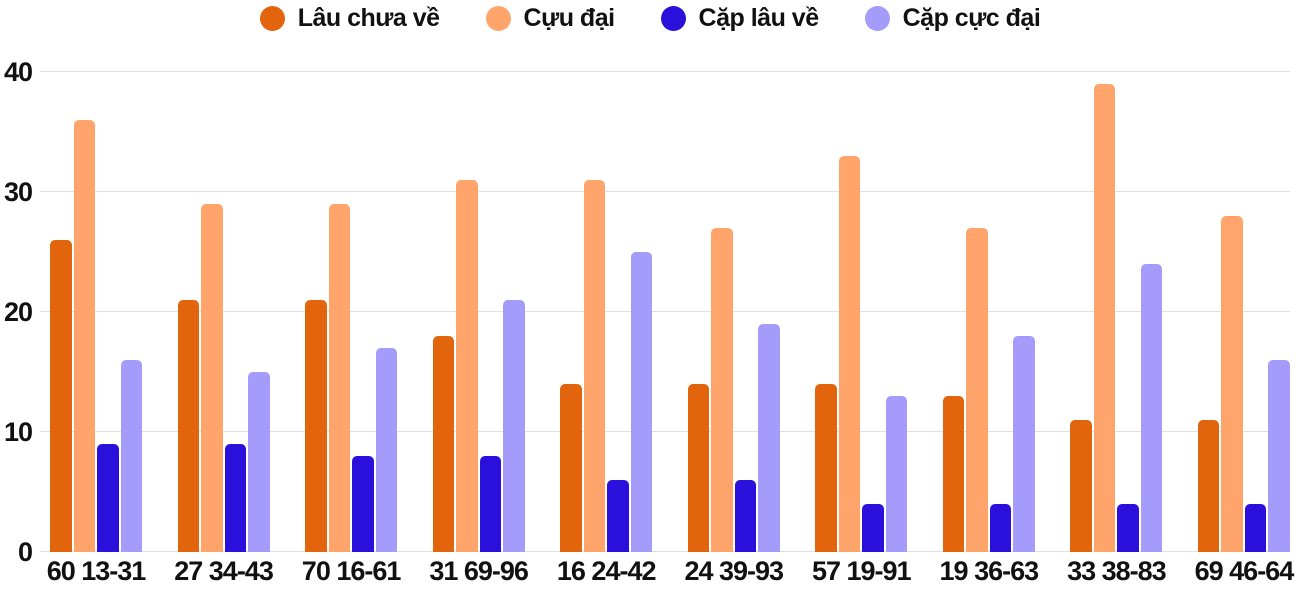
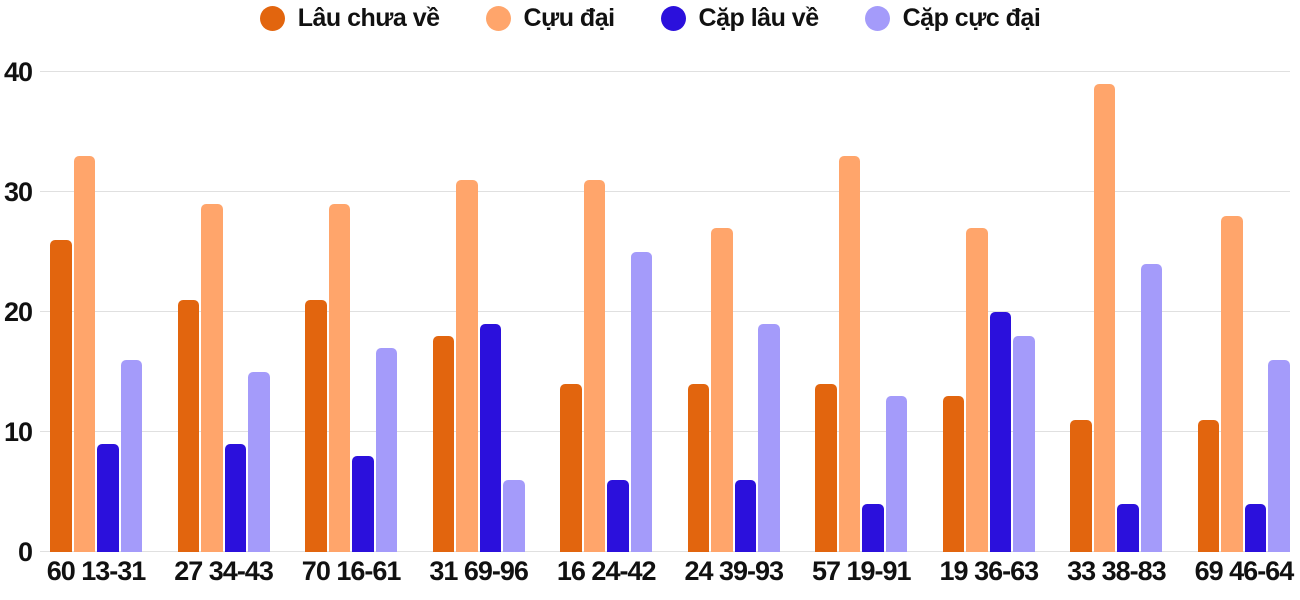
Cựu đại/60 13-31: 36 -> 33
Cặp lâu về/31 69-96: 8 -> 19
Cặp cực đại/31 69-96: 21 -> 6
Cặp lâu về/19 36-63: 4 -> 20
